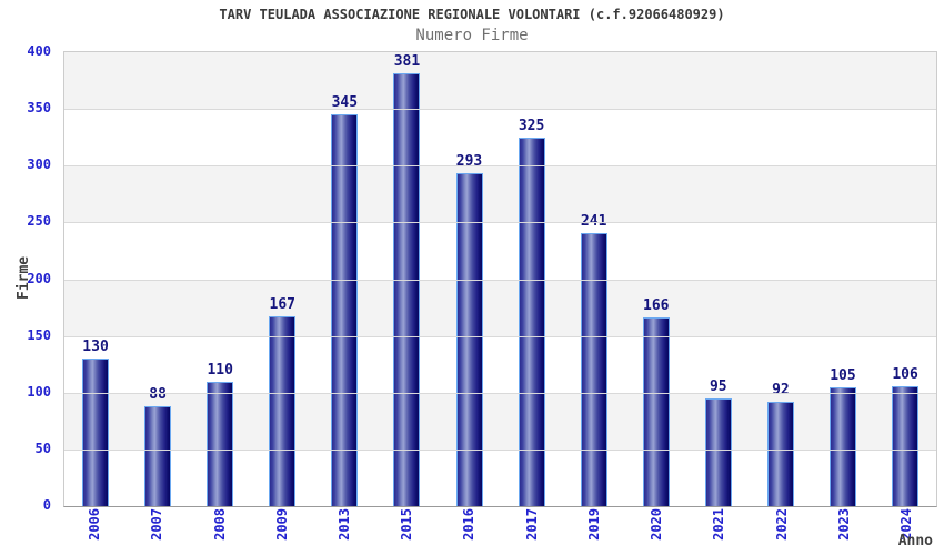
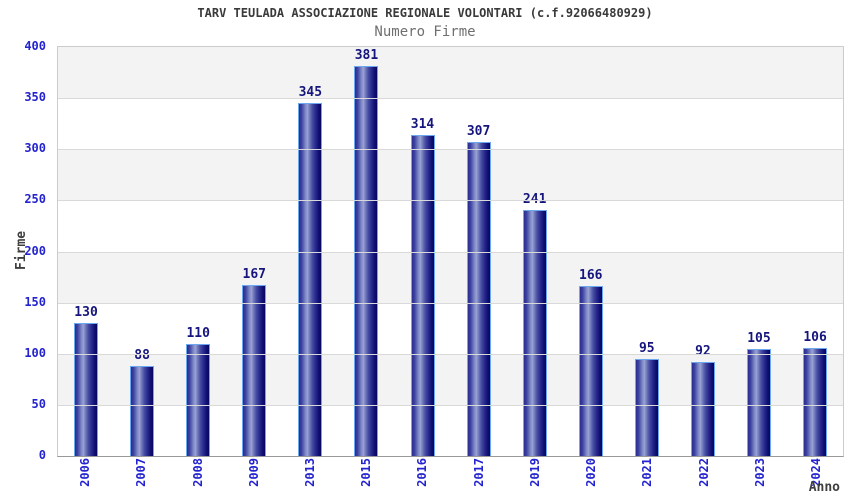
2016: 293 -> 314
2017: 325 -> 307
